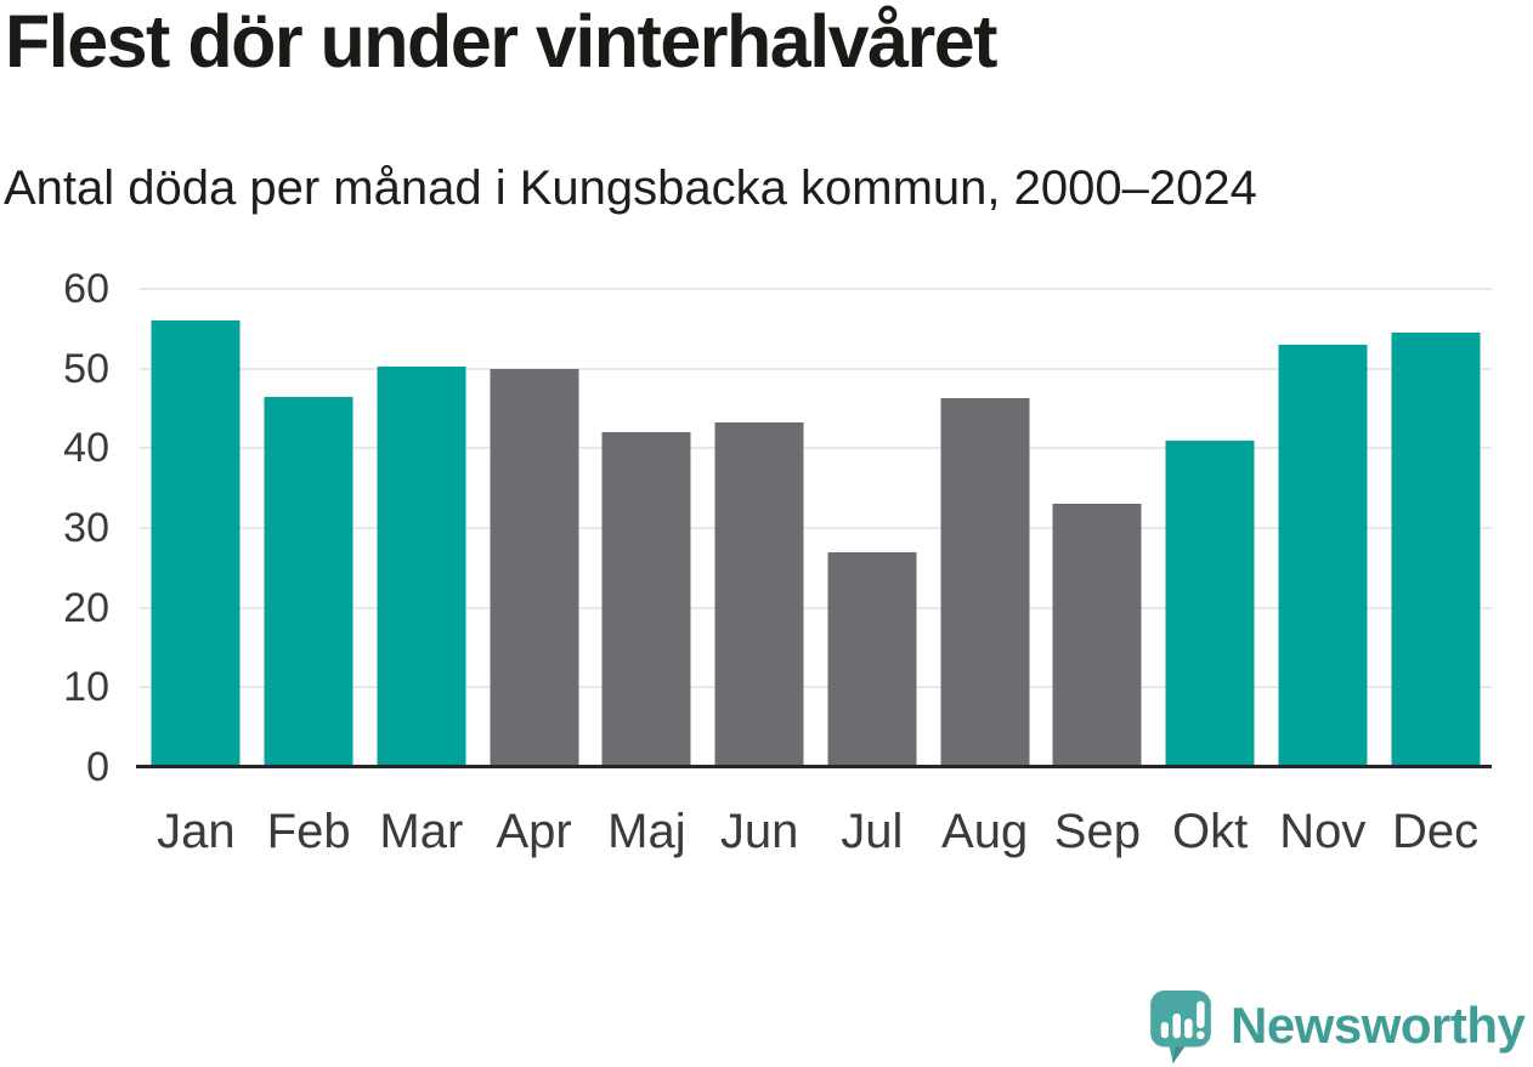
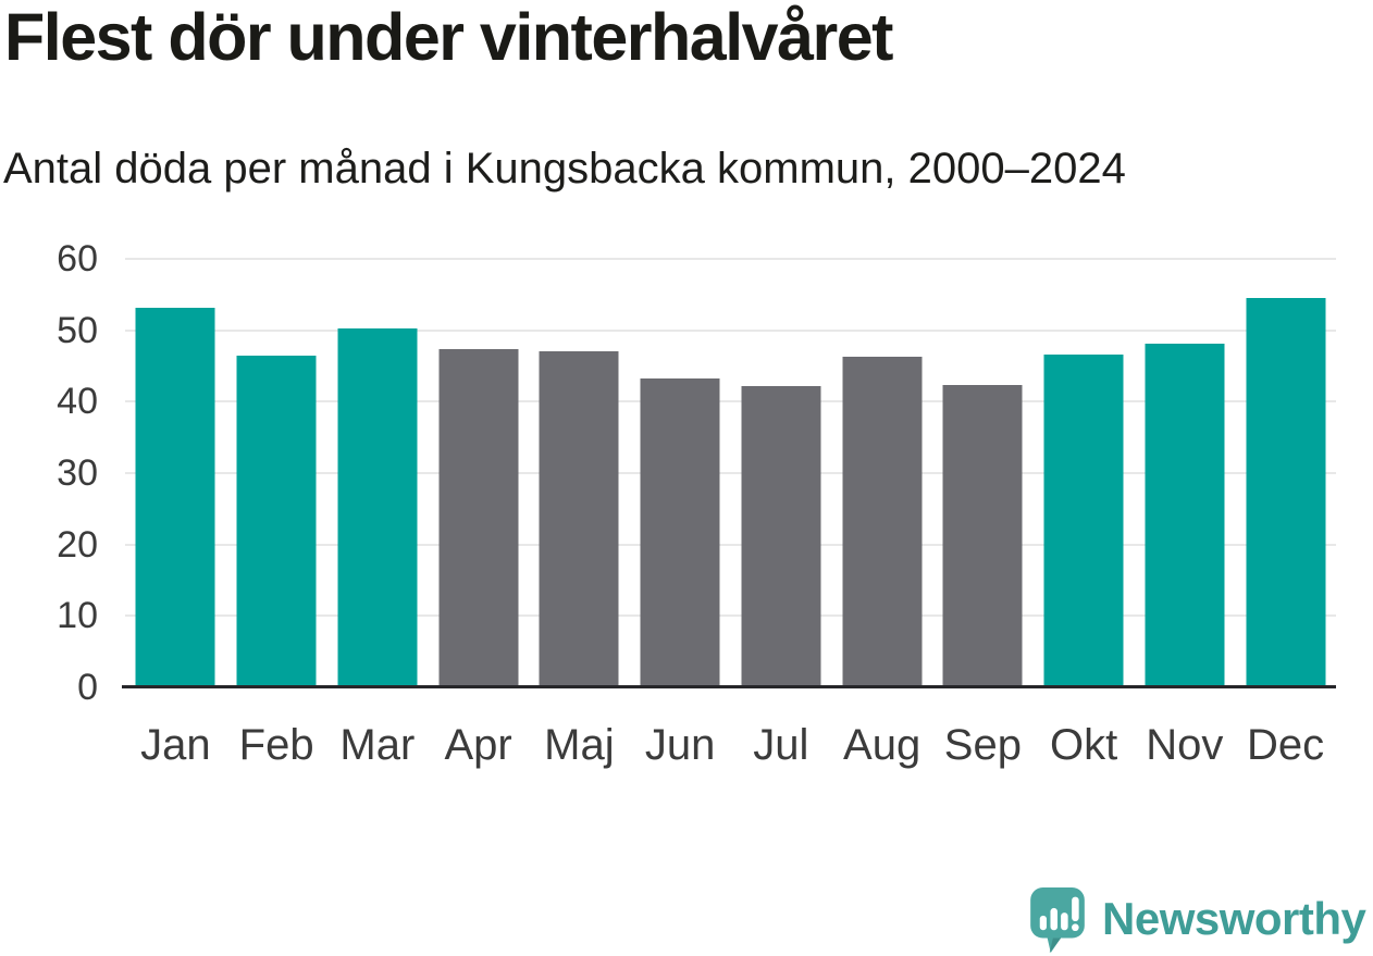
Jan: 56 -> 53
Apr: 50 -> 47
Maj: 42 -> 47
Jul: 27 -> 42
Sep: 33 -> 42
Okt: 41 -> 47
Nov: 53 -> 48
